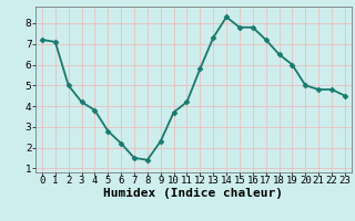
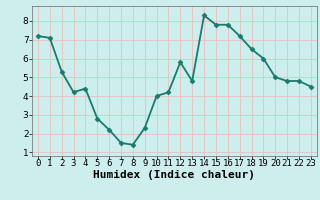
2: 5.0 -> 5.3
4: 3.8 -> 4.4
10: 3.7 -> 4.0
13: 7.3 -> 4.8
